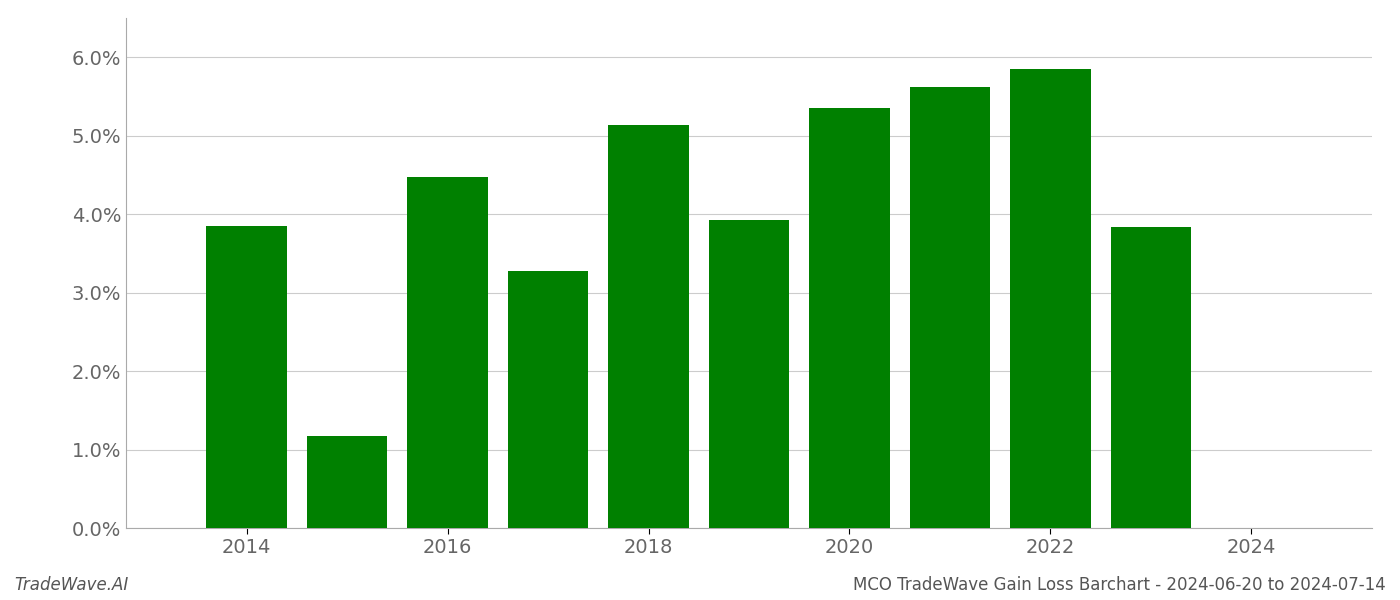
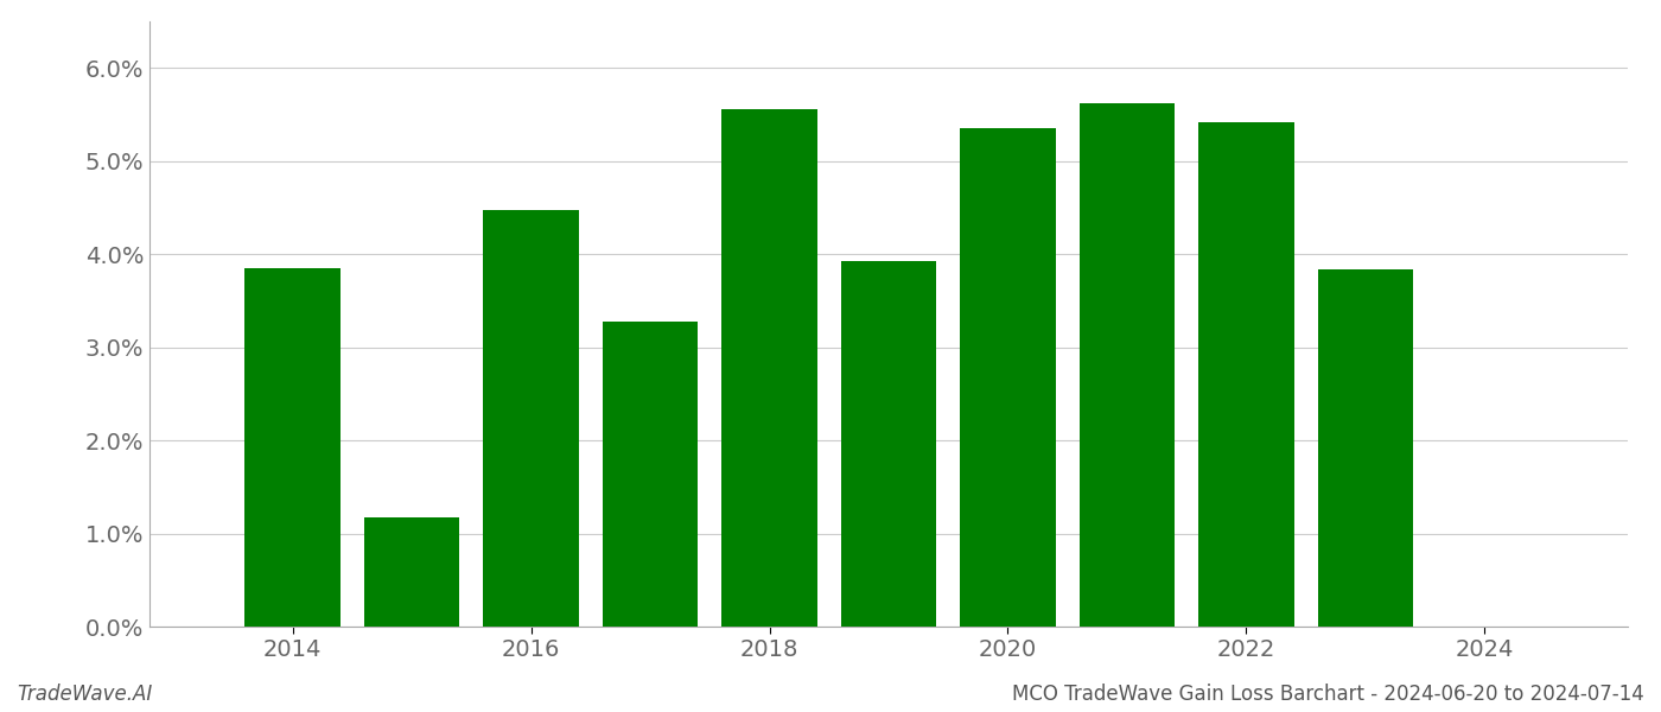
2018: 5.13% -> 5.56%
2022: 5.85% -> 5.42%
